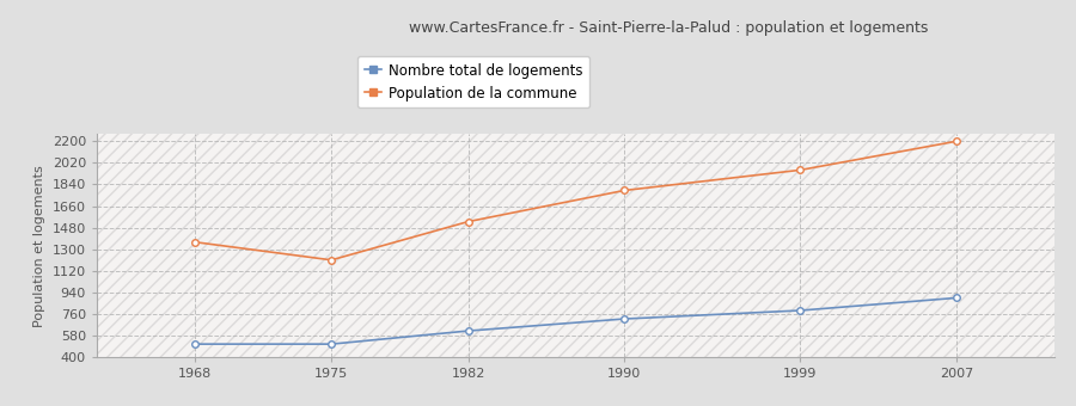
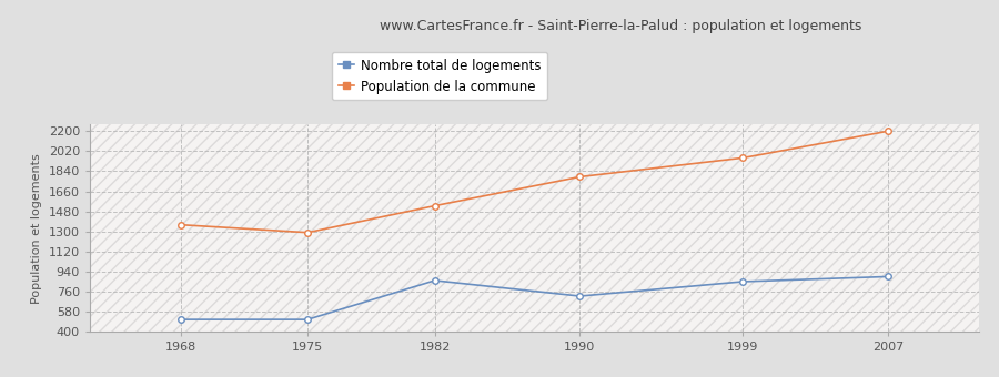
Population de la commune/1975: 1210 -> 1290
Nombre total de logements/1982: 620 -> 860
Nombre total de logements/1999: 790 -> 850
